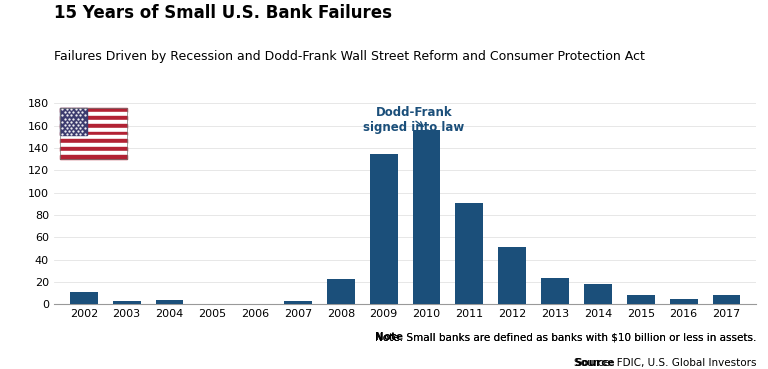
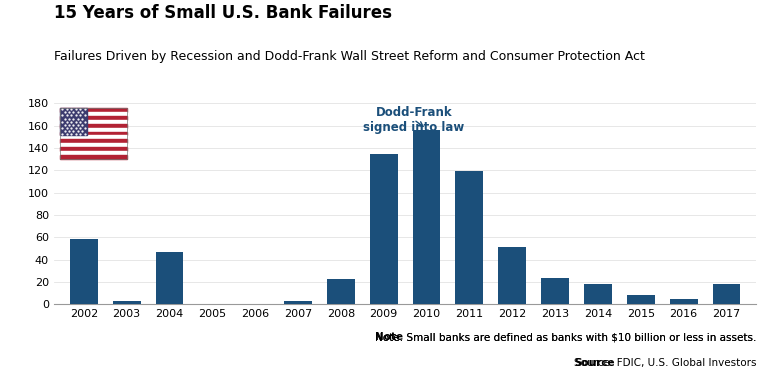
2002: 11 -> 59
2004: 4 -> 47
2011: 91 -> 119
2017: 8 -> 18
